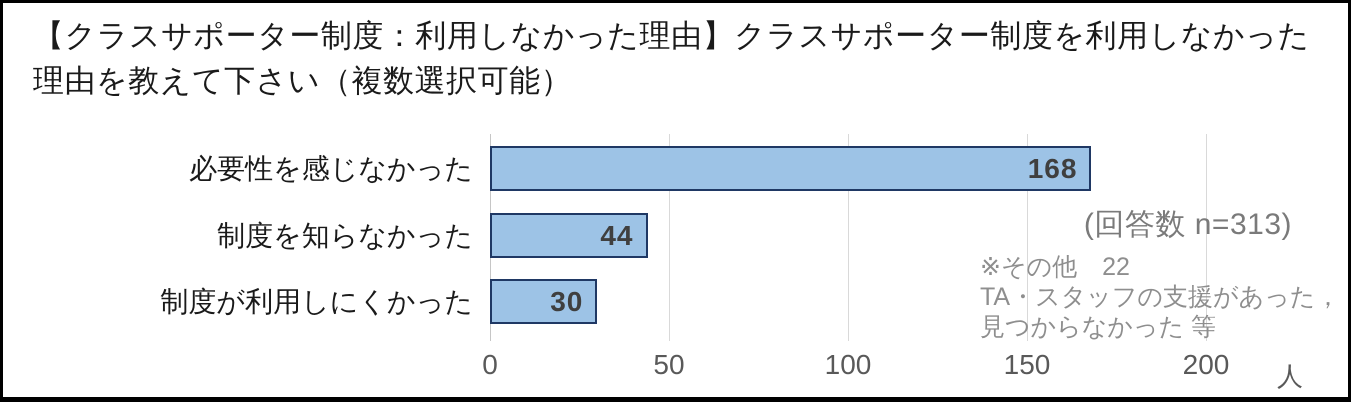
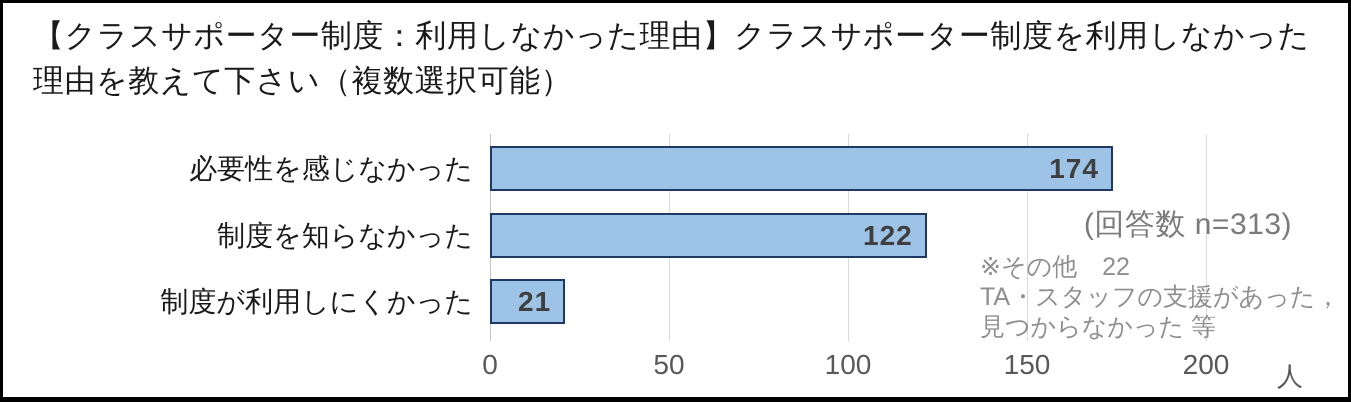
必要性を感じなかった: 168 -> 174
制度を知らなかった: 44 -> 122
制度が利用しにくかった: 30 -> 21
